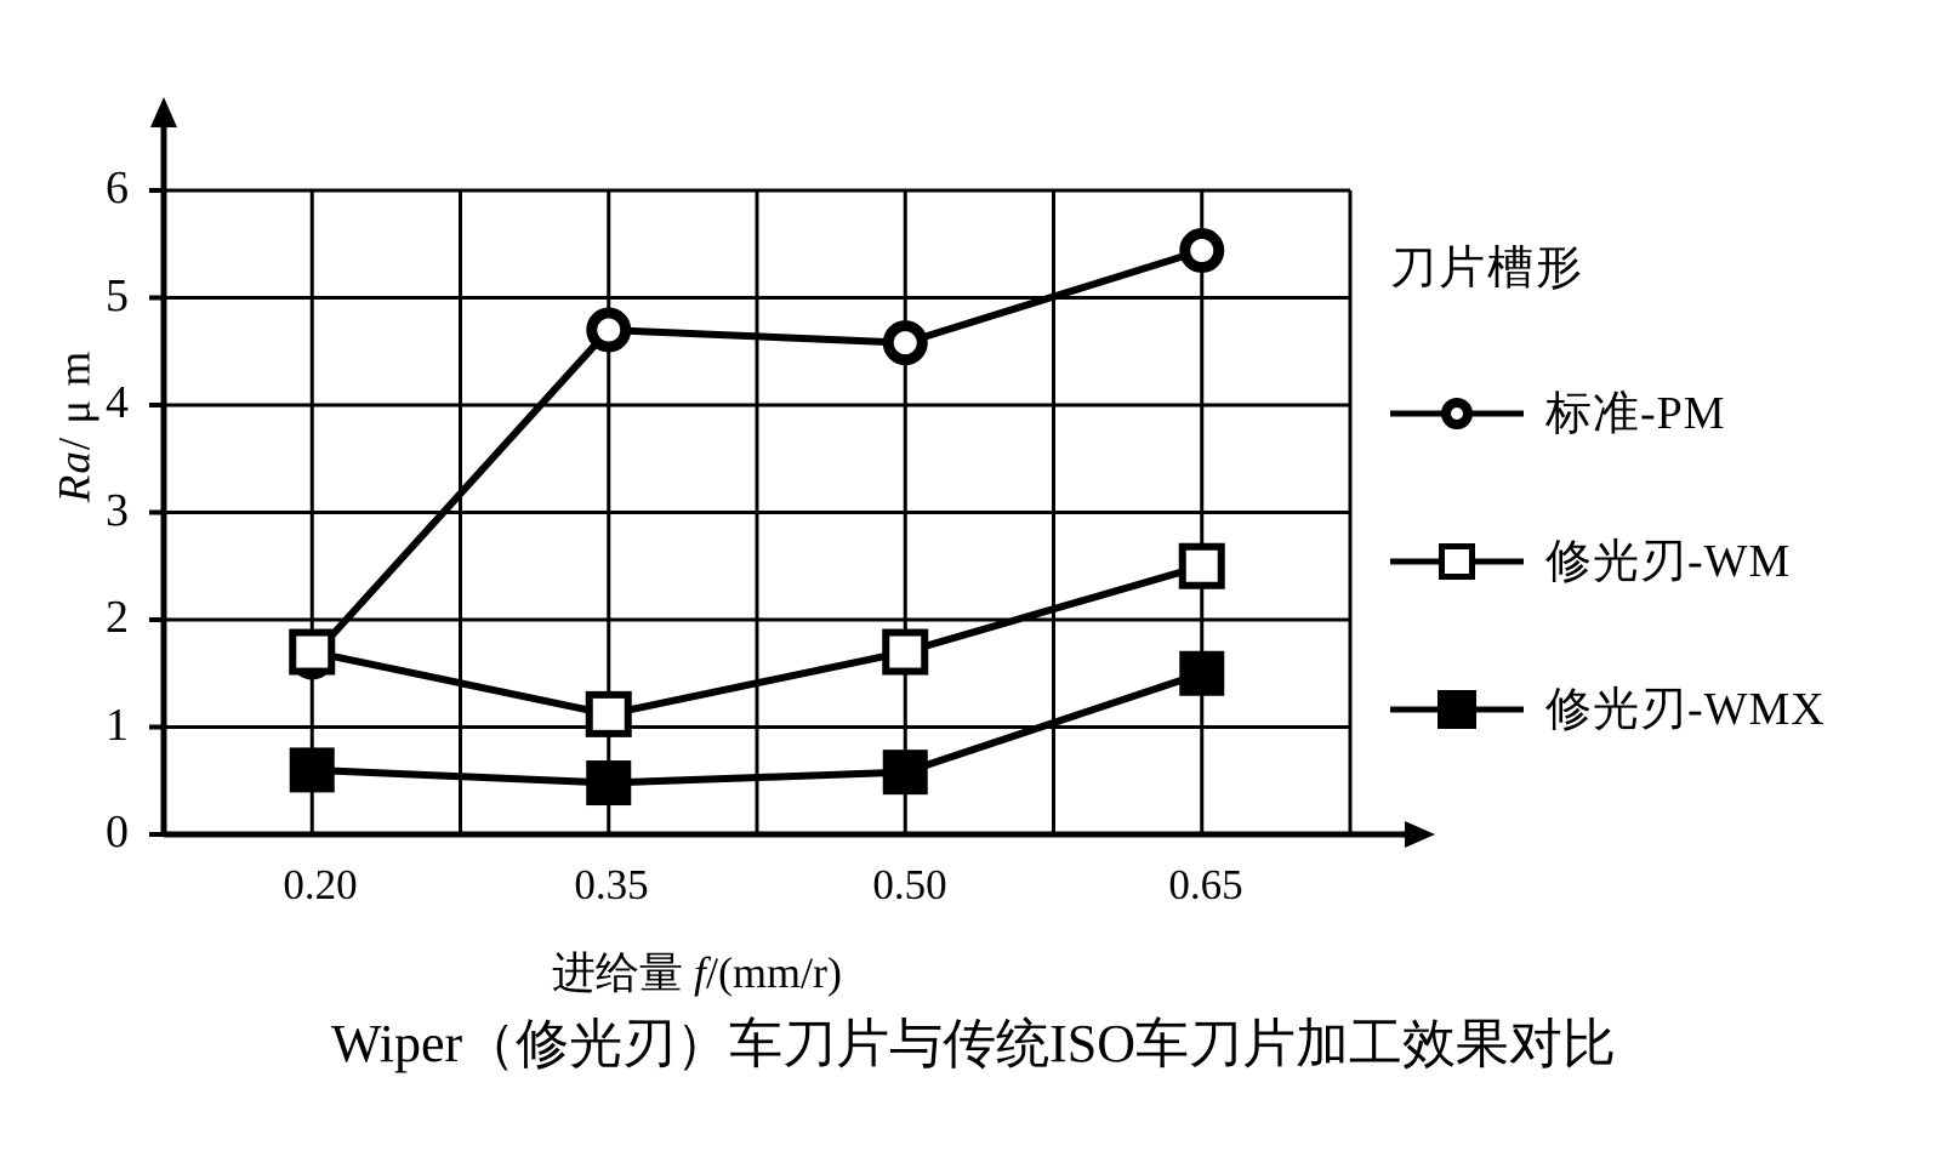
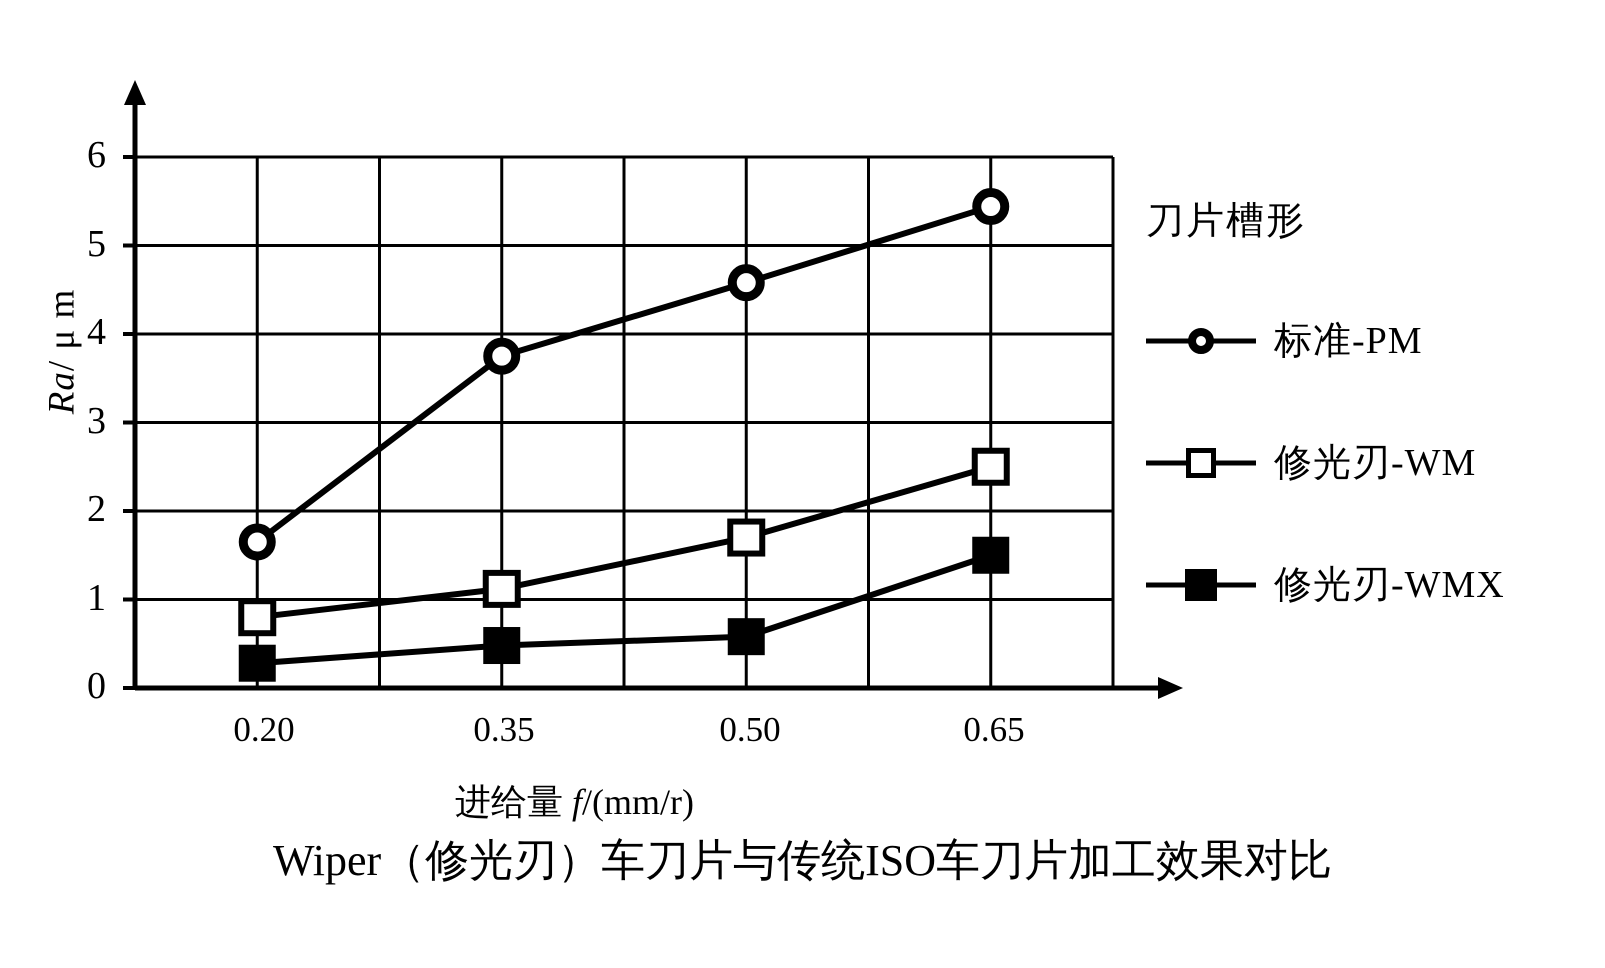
修光刃-WM/0.20: 1.7 -> 0.8
修光刃-WMX/0.20: 0.6 -> 0.3
标准-PM/0.35: 4.7 -> 3.8
